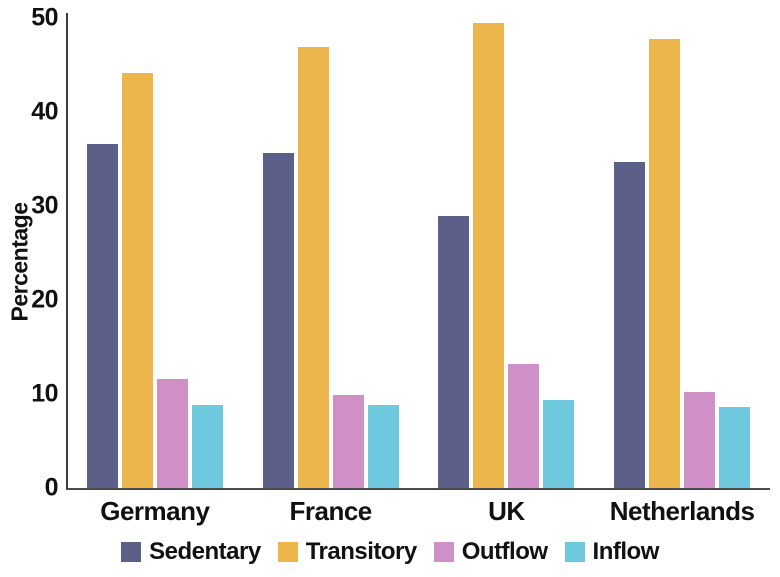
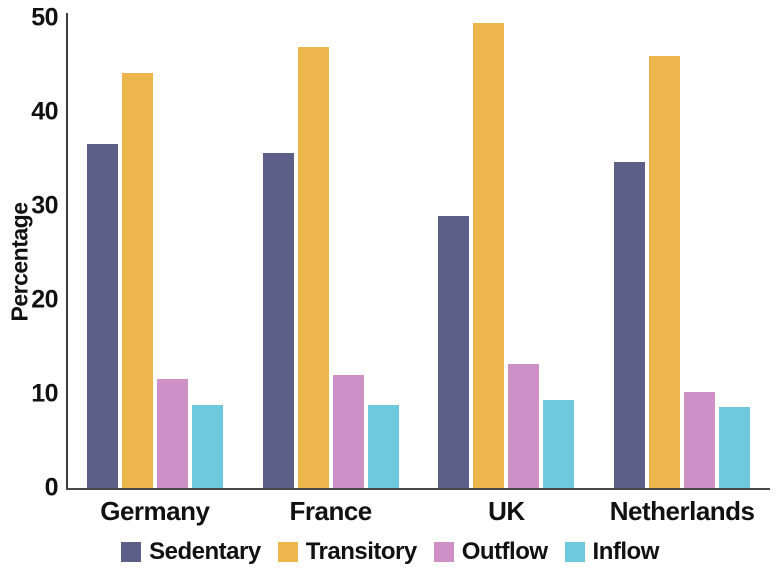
Outflow/France: 10 -> 12
Transitory/Netherlands: 48 -> 46
